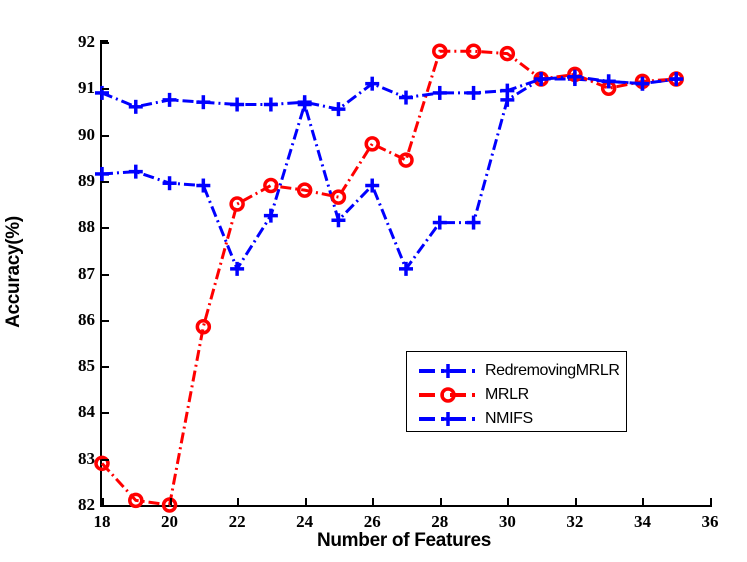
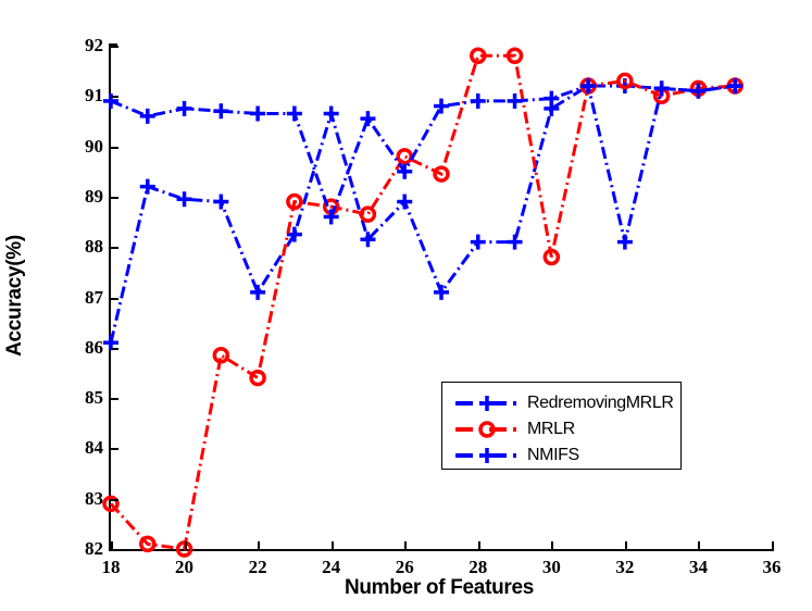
RedremovingMRLR/18: 89.2 -> 86.1
MRLR/22: 88.5 -> 85.4
NMIFS/24: 90.7 -> 88.6
NMIFS/26: 91.1 -> 89.5
MRLR/30: 91.8 -> 87.8
NMIFS/32: 91.2 -> 88.1
